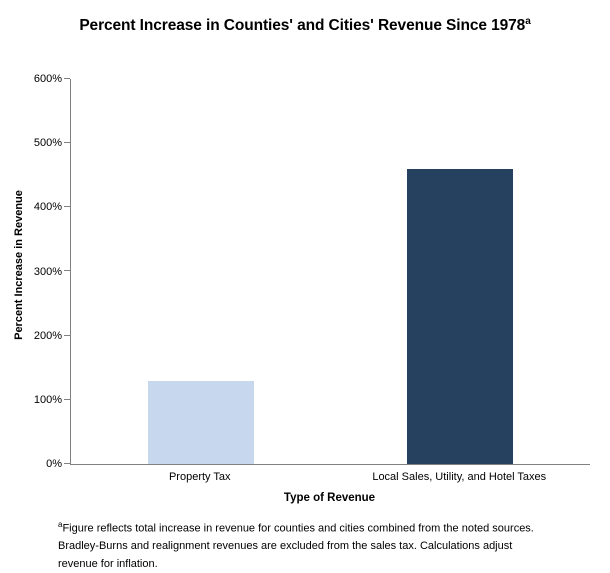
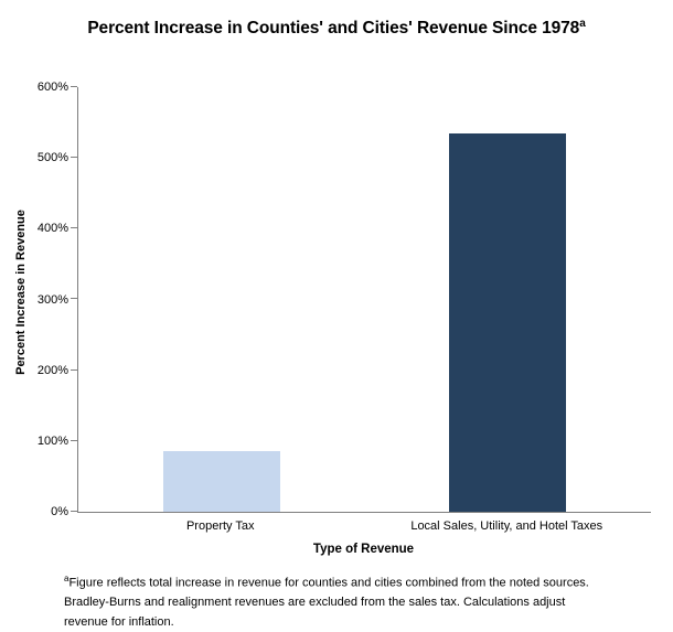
Property Tax: 130% -> 80%
Local Sales, Utility, and Hotel Taxes: 460% -> 540%
